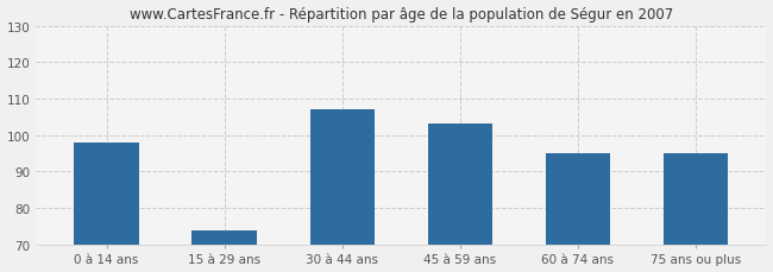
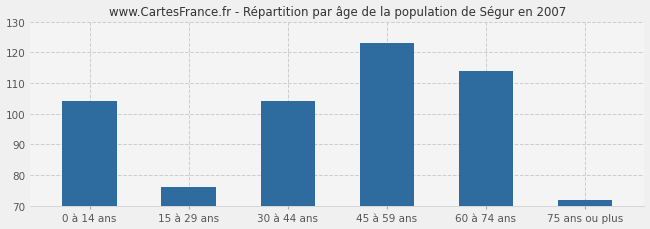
0 à 14 ans: 98 -> 104
15 à 29 ans: 74 -> 76
30 à 44 ans: 107 -> 104
45 à 59 ans: 103 -> 123
60 à 74 ans: 95 -> 114
75 ans ou plus: 95 -> 72
